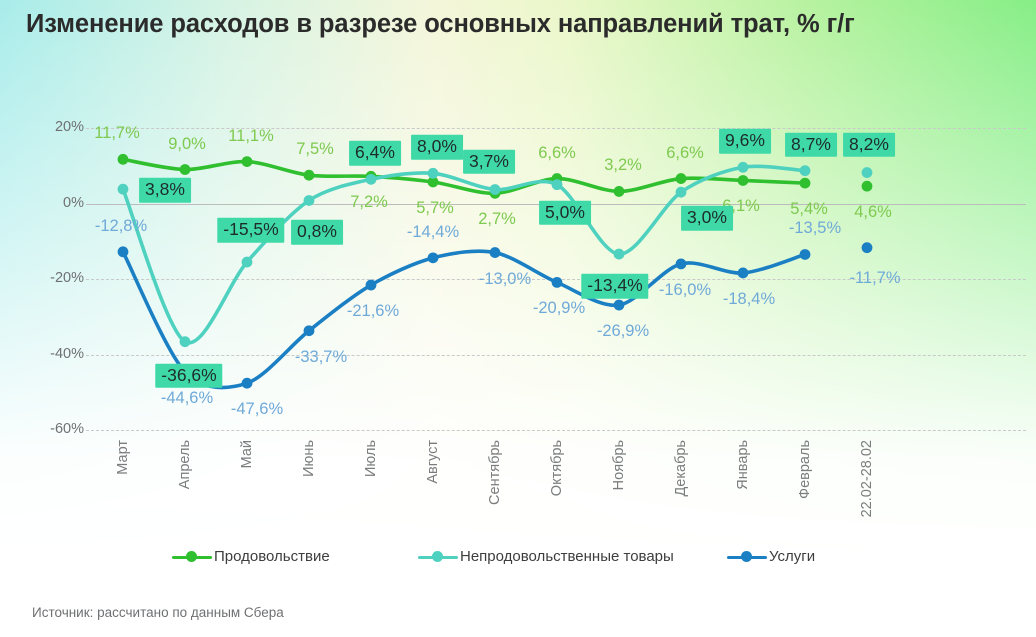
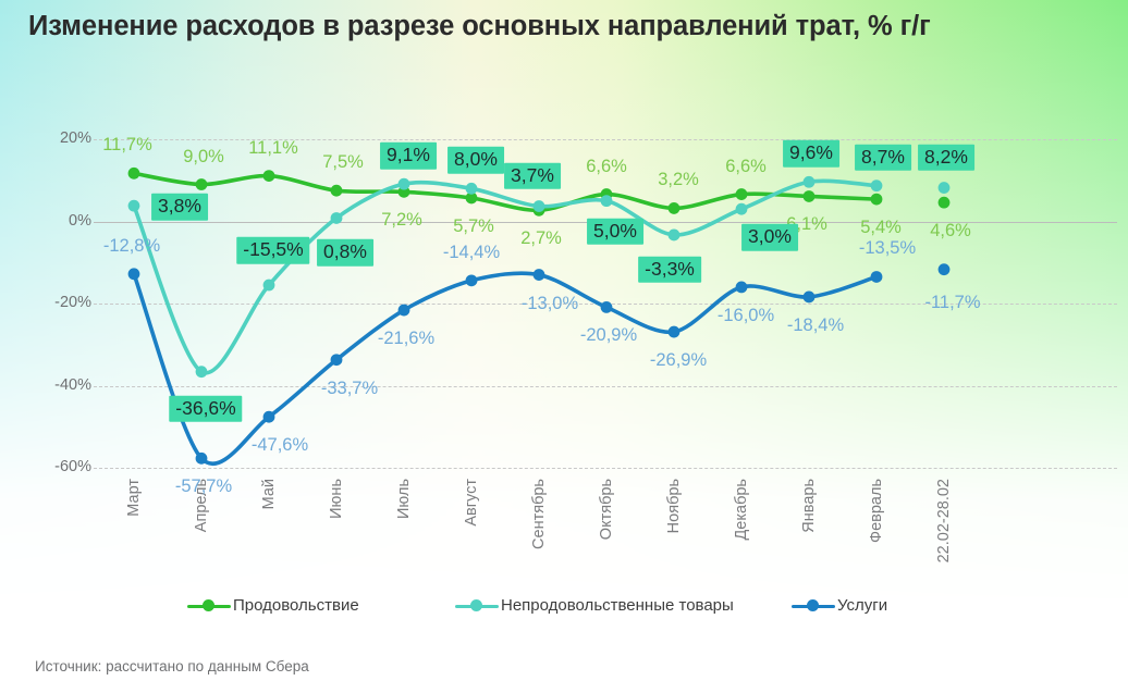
Услуги/Апрель: -44,6% -> -57,7%
Непродовольственные товары/Июль: 6,4% -> 9,1%
Непродовольственные товары/Ноябрь: -13,4% -> -3,3%
